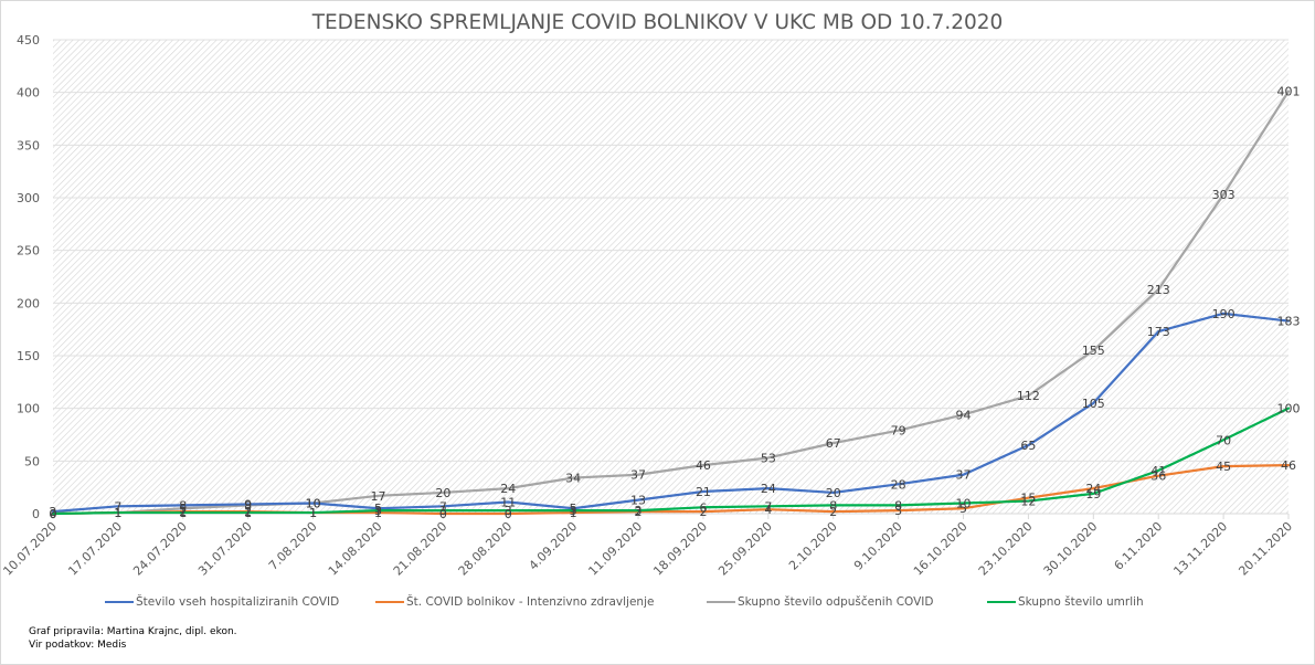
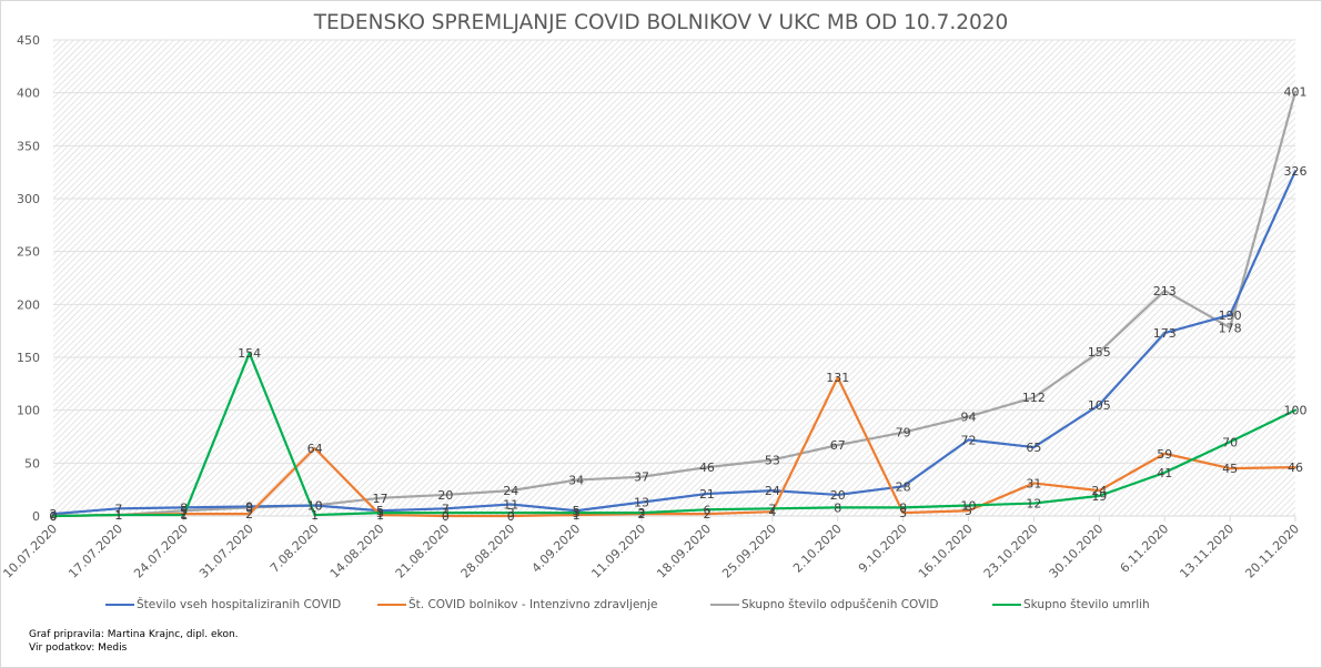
Skupno število umrlih/31.07.2020: 1 -> 154
Št. COVID bolnikov - Intenzivno zdravljenje/7.08.2020: 1 -> 64
Št. COVID bolnikov - Intenzivno zdravljenje/2.10.2020: 2 -> 131
Število vseh hospitaliziranih COVID/16.10.2020: 37 -> 72
Št. COVID bolnikov - Intenzivno zdravljenje/23.10.2020: 15 -> 31
Št. COVID bolnikov - Intenzivno zdravljenje/6.11.2020: 36 -> 59
Skupno število odpuščenih COVID/13.11.2020: 303 -> 178
Število vseh hospitaliziranih COVID/20.11.2020: 183 -> 326
